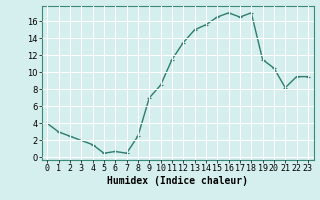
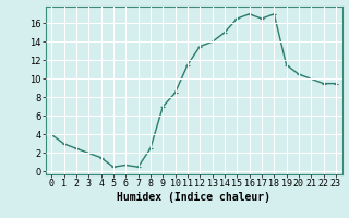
13: 15.0 -> 14.0
14: 15.6 -> 15.0
21: 8.2 -> 10.0
